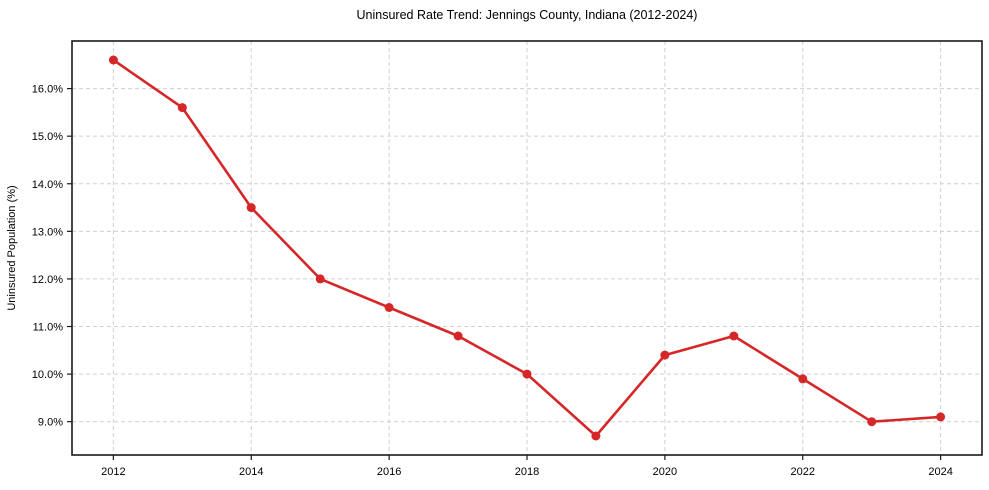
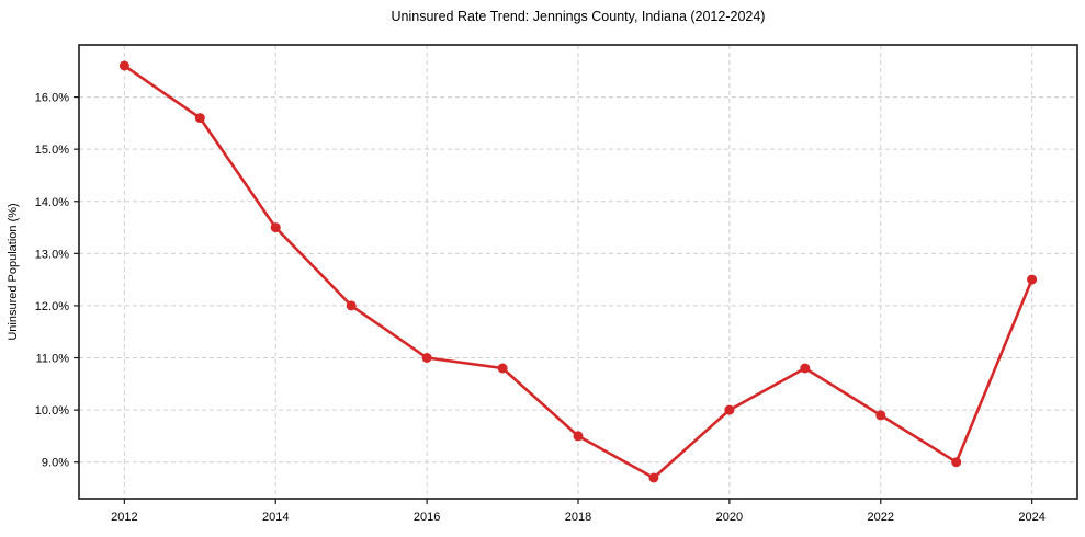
2016: 11.4% -> 11.0%
2018: 10.0% -> 9.5%
2020: 10.4% -> 10.0%
2024: 9.1% -> 12.5%
